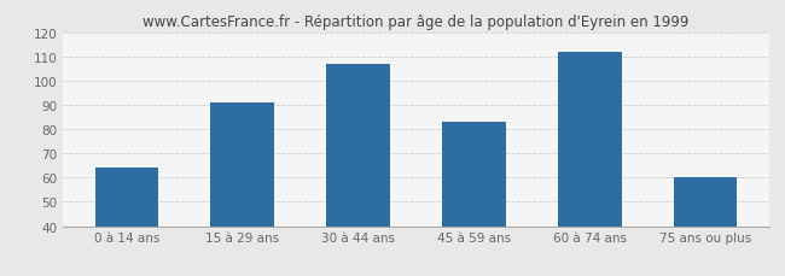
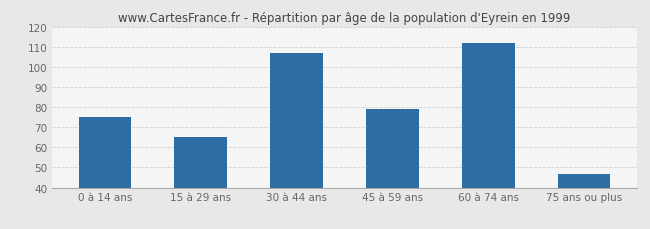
0 à 14 ans: 64 -> 75
15 à 29 ans: 91 -> 65
45 à 59 ans: 83 -> 79
75 ans ou plus: 60 -> 47
